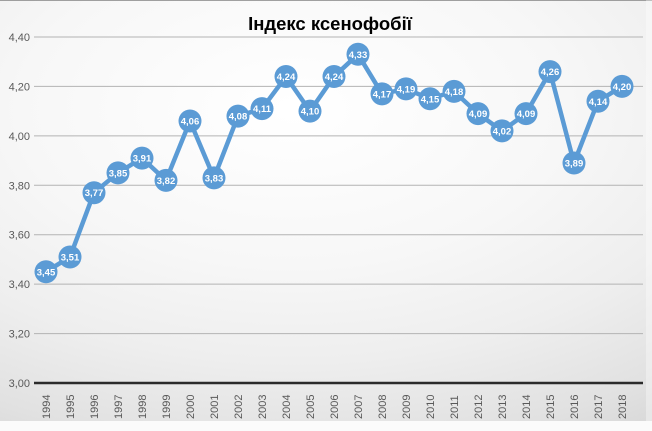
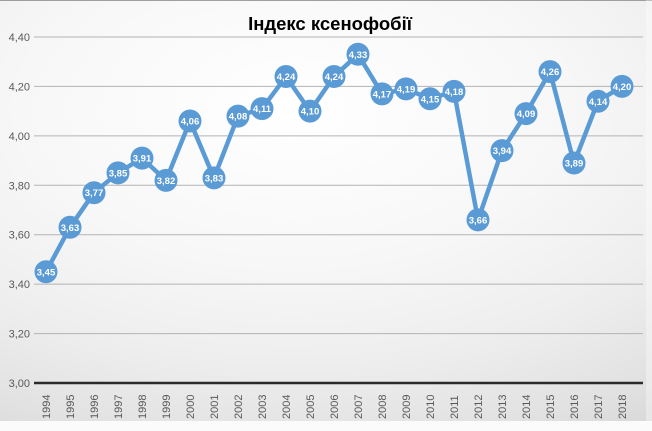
1995: 3,51 -> 3,63
2012: 4,09 -> 3,66
2013: 4,02 -> 3,94
